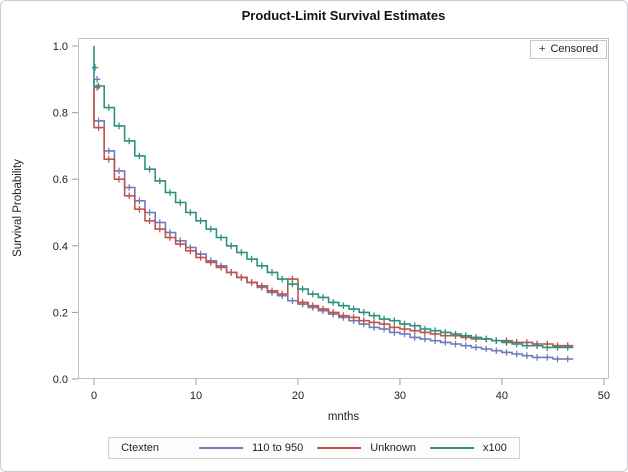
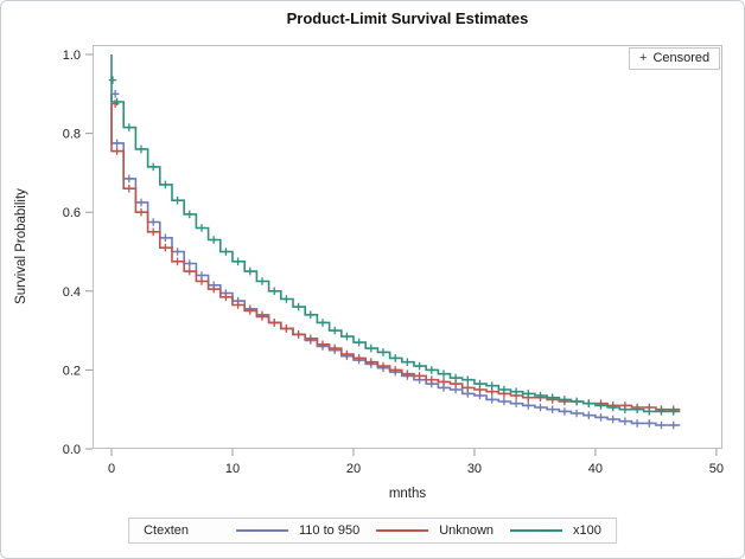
Unknown/20: 0.30 -> 0.24
